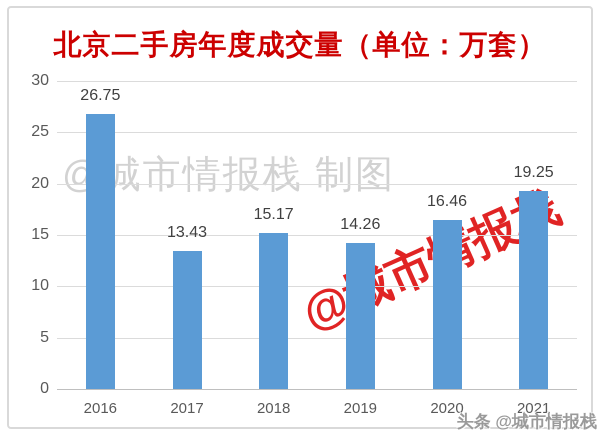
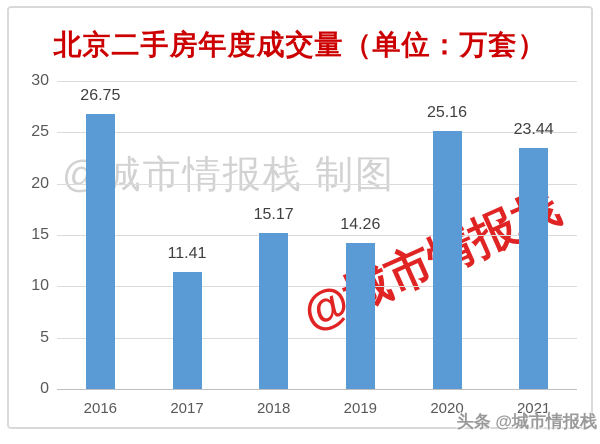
2017: 13.43 -> 11.41
2020: 16.46 -> 25.16
2021: 19.25 -> 23.44
